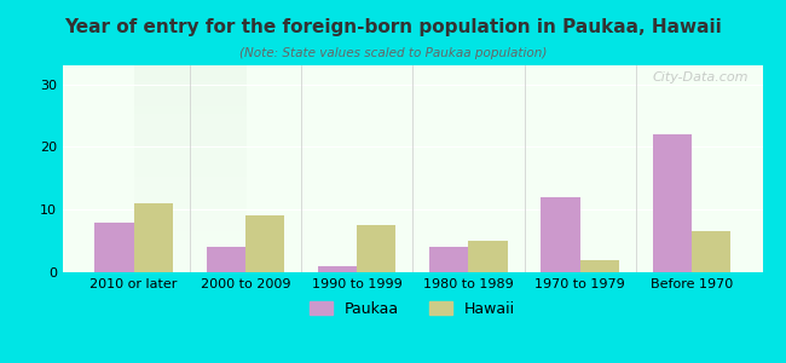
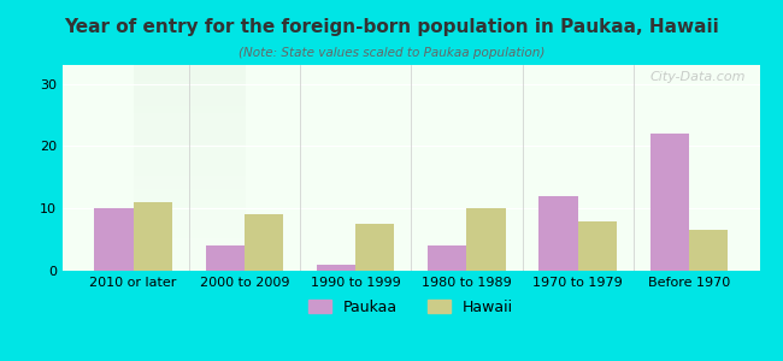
Paukaa/2010 or later: 8 -> 10
Hawaii/1980 to 1989: 5.0 -> 10.0
Hawaii/1970 to 1979: 2.0 -> 8.0
